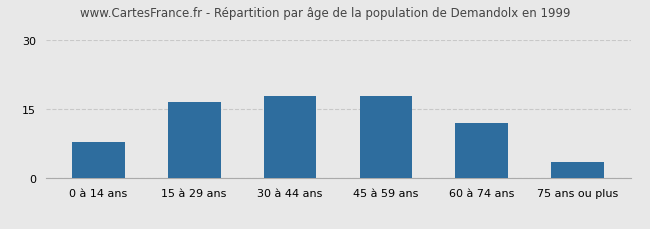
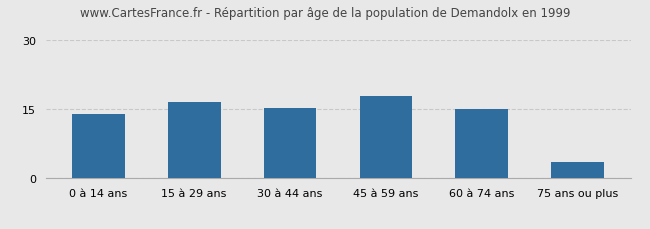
0 à 14 ans: 8.0 -> 14.0
30 à 44 ans: 18.0 -> 15.4
60 à 74 ans: 12.0 -> 15.0
